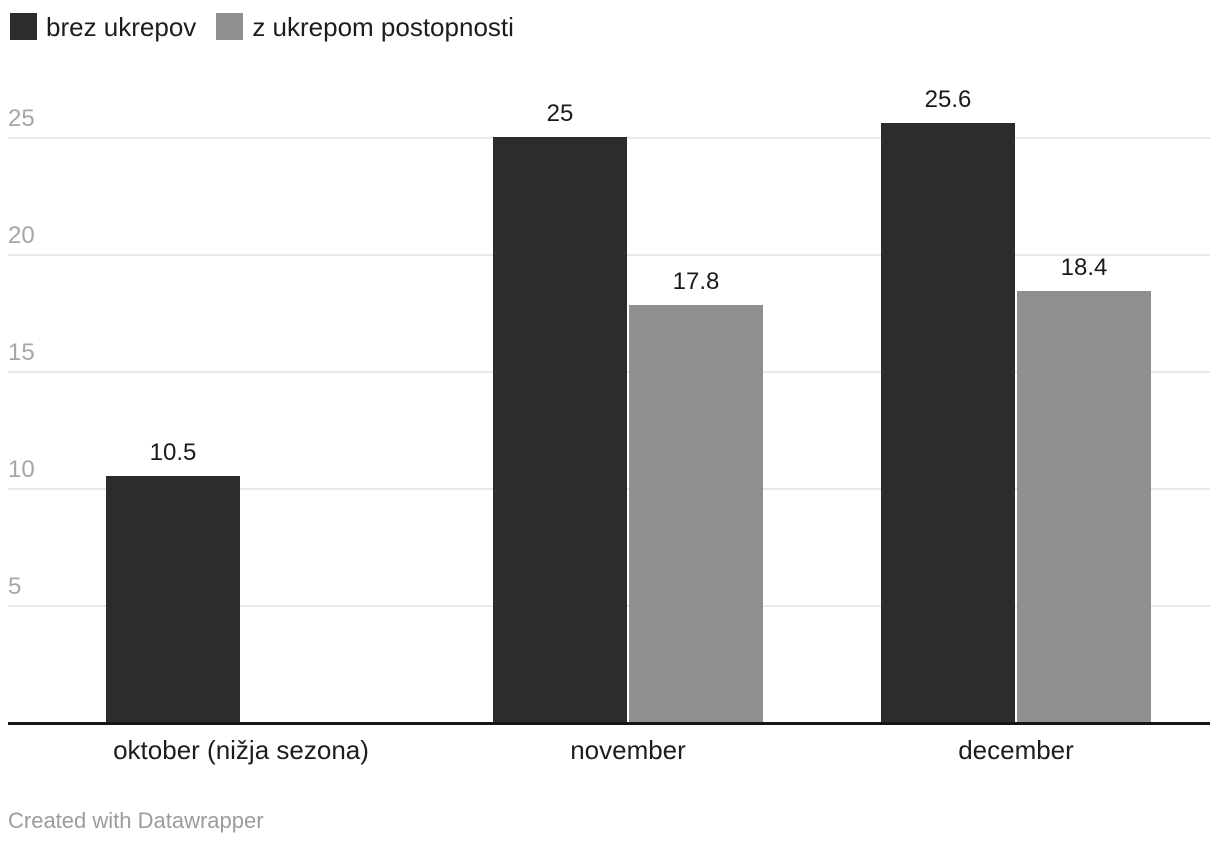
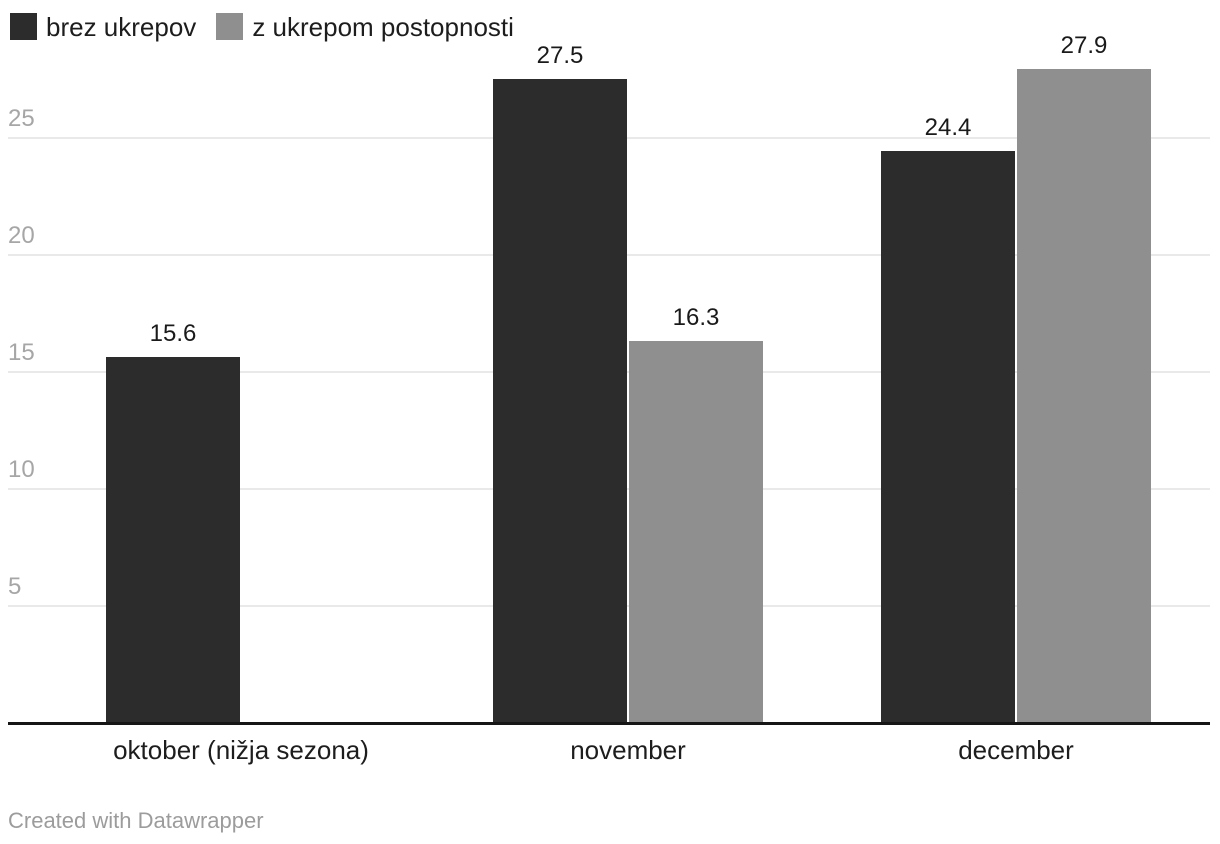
brez ukrepov/oktober (nižja sezona): 10.5 -> 15.6
brez ukrepov/november: 25 -> 27.5
z ukrepom postopnosti/november: 17.8 -> 16.3
brez ukrepov/december: 25.6 -> 24.4
z ukrepom postopnosti/december: 18.4 -> 27.9
